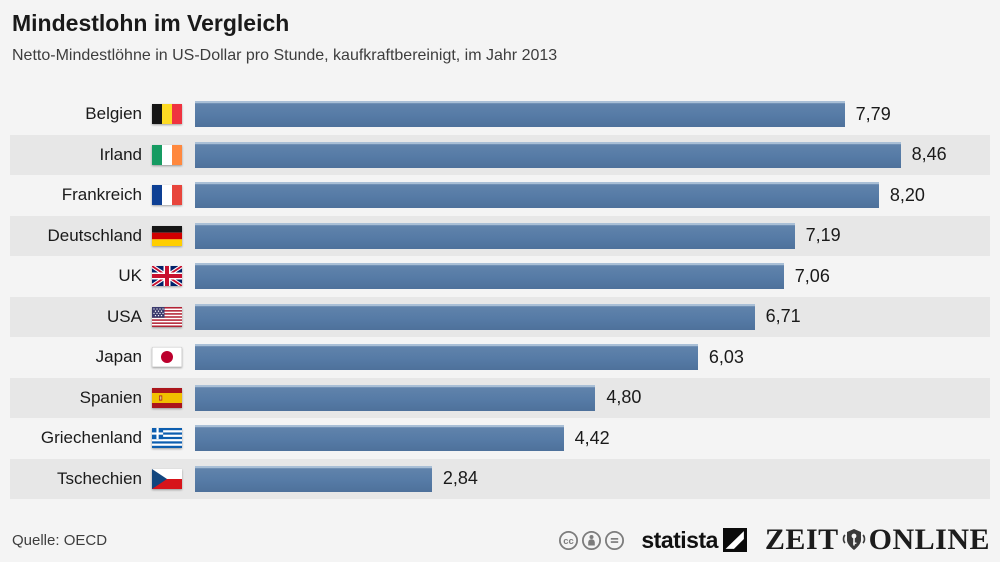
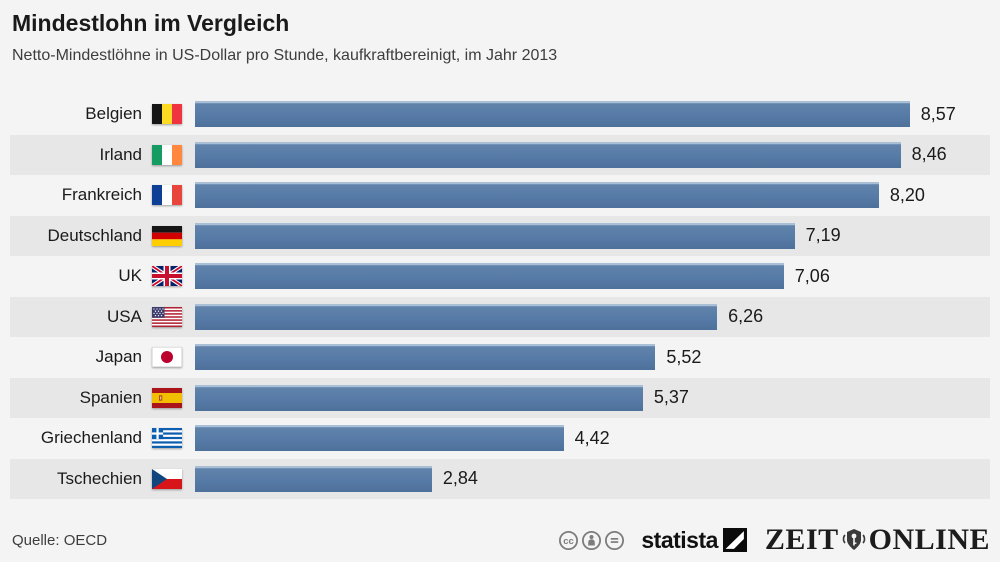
Belgien: 7,79 -> 8,57
USA: 6,71 -> 6,26
Japan: 6,03 -> 5,52
Spanien: 4,80 -> 5,37
